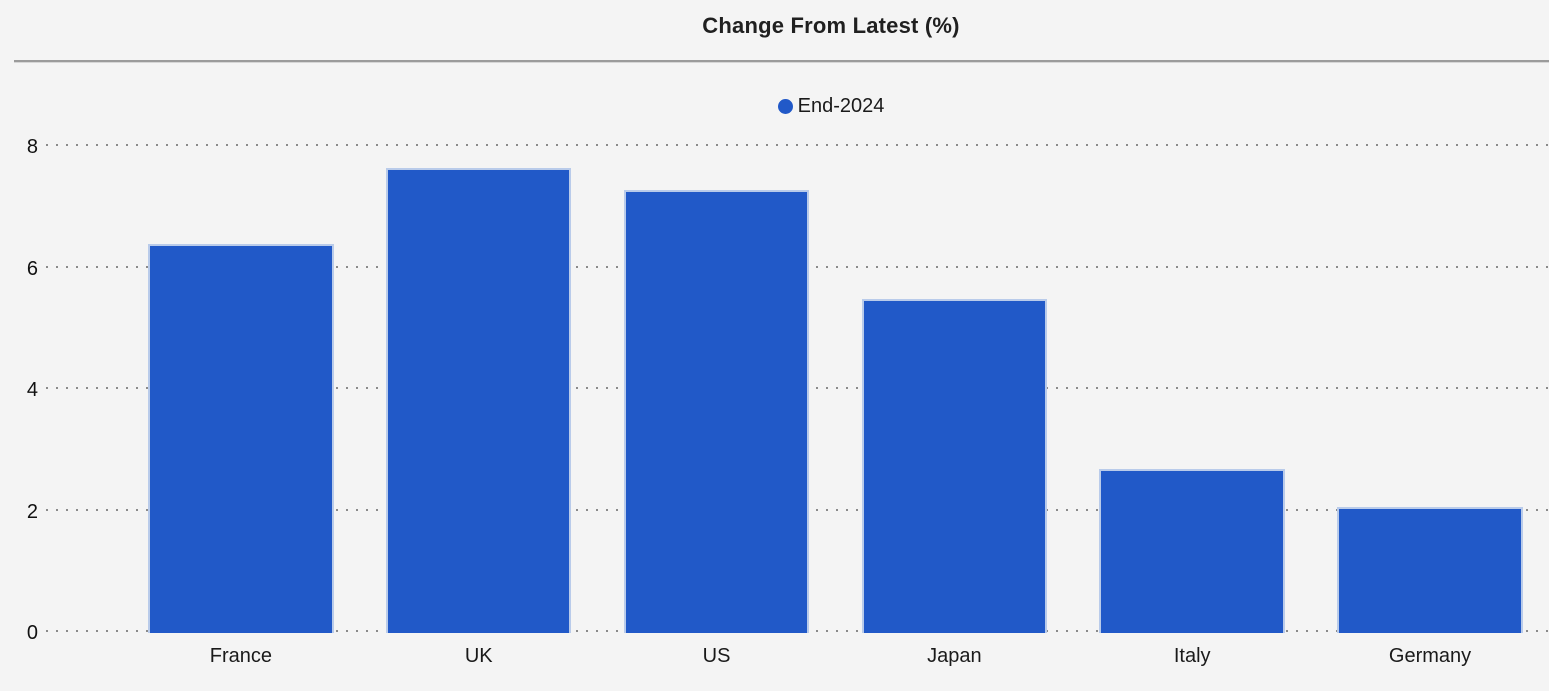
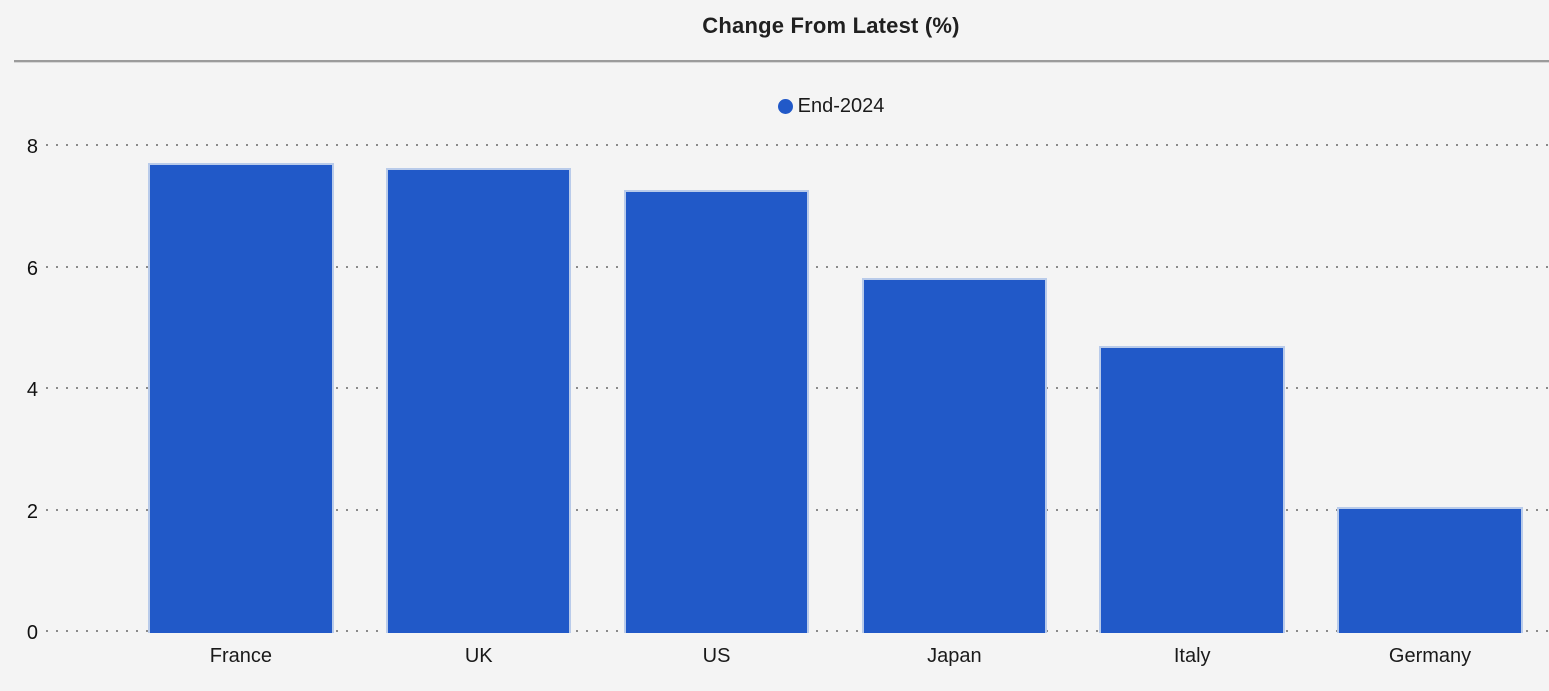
France: 6.4 -> 7.7
Japan: 5.5 -> 5.8
Italy: 2.7 -> 4.7
